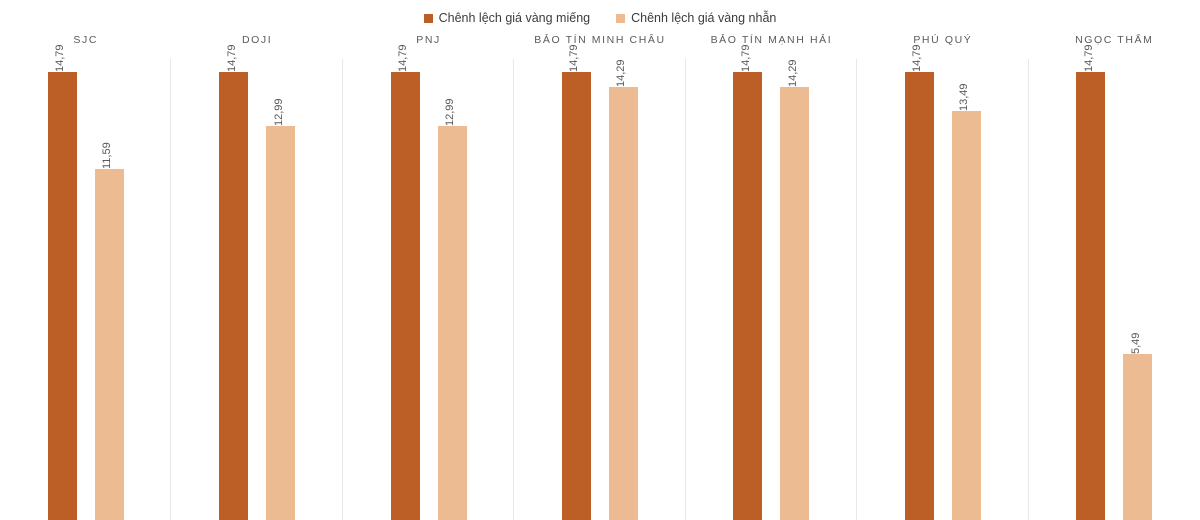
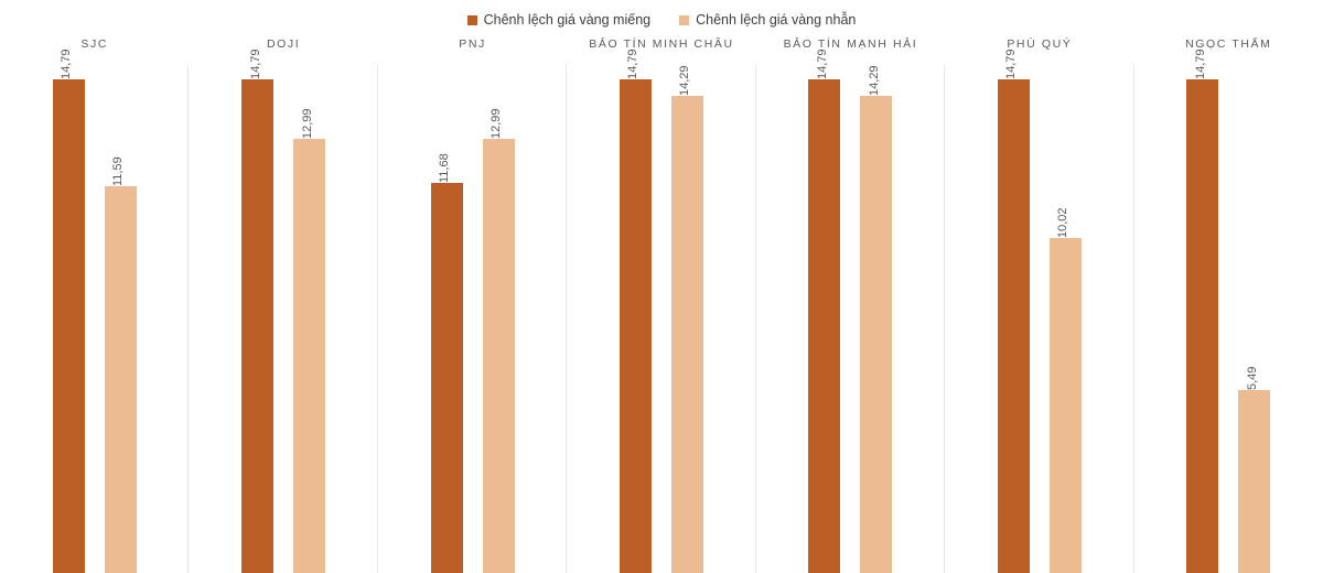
Chênh lệch giá vàng miếng/PNJ: 14,79 -> 11,68
Chênh lệch giá vàng nhẫn/PHÚ QUÝ: 13,49 -> 10,02
